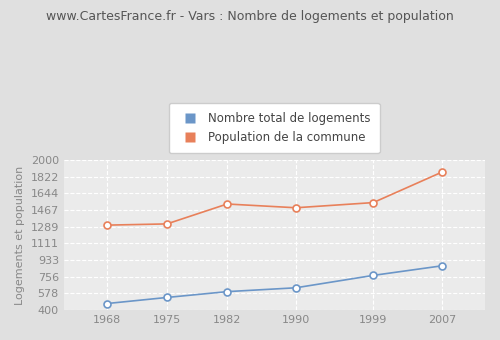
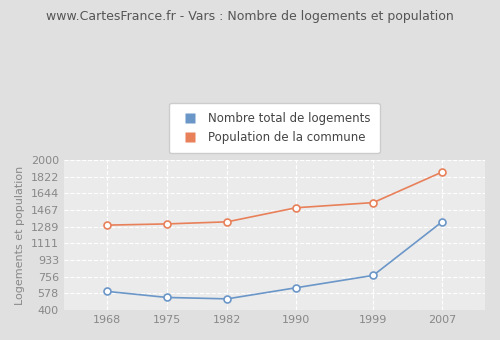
Nombre total de logements/1968: 470 -> 600
Nombre total de logements/1982: 600 -> 520
Population de la commune/1982: 1530 -> 1340
Nombre total de logements/2007: 870 -> 1340
